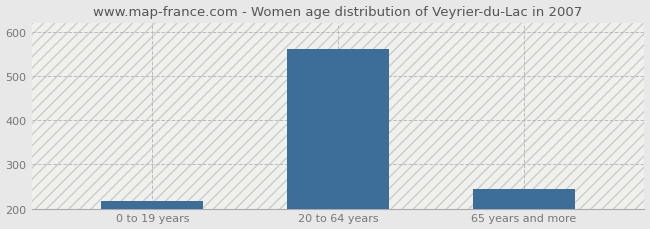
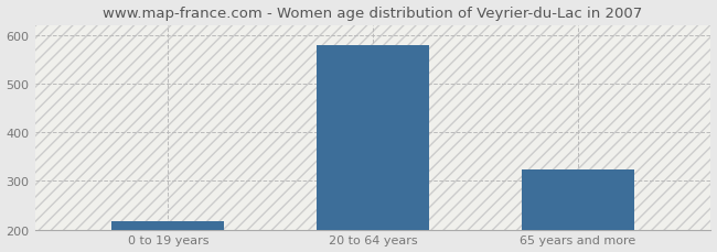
20 to 64 years: 560 -> 578
65 years and more: 245 -> 323
